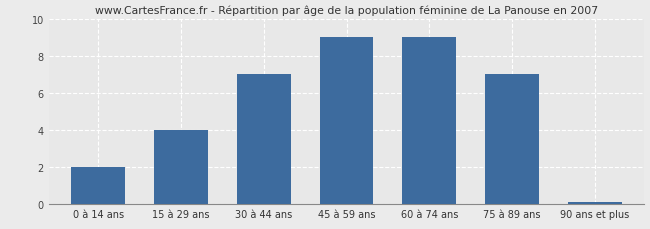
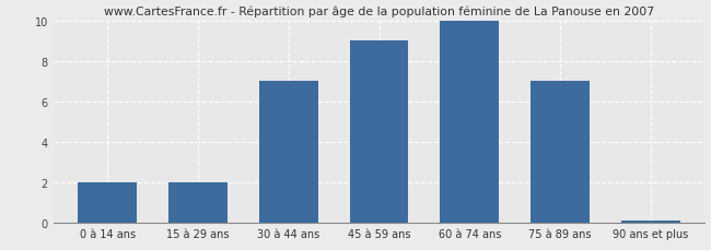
15 à 29 ans: 4.0 -> 2.0
60 à 74 ans: 9.0 -> 10.0
